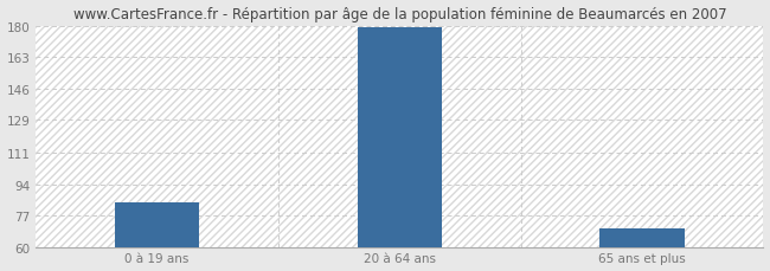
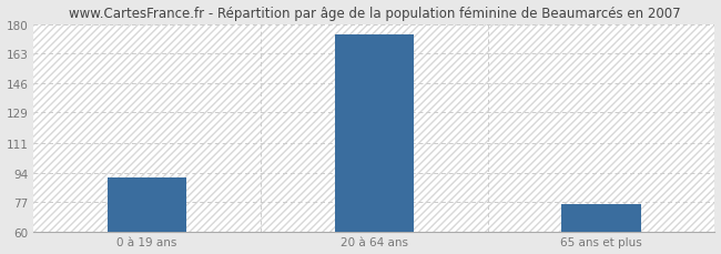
0 à 19 ans: 84 -> 91
20 à 64 ans: 179 -> 174
65 ans et plus: 70 -> 76
